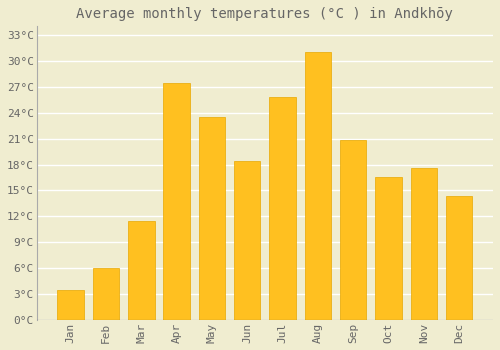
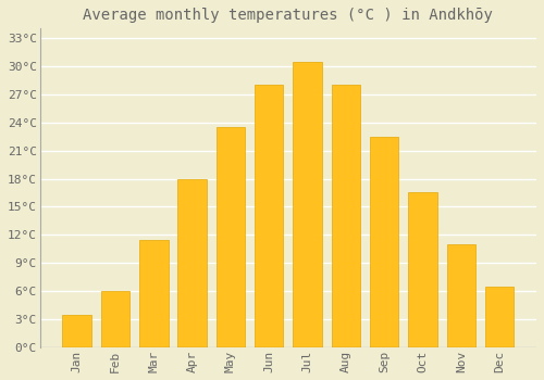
Apr: 27.4°C -> 18.0°C
Jun: 18.4°C -> 28.0°C
Jul: 25.8°C -> 30.5°C
Aug: 31.0°C -> 28.0°C
Sep: 20.8°C -> 22.5°C
Nov: 17.6°C -> 11.0°C
Dec: 14.4°C -> 6.5°C
